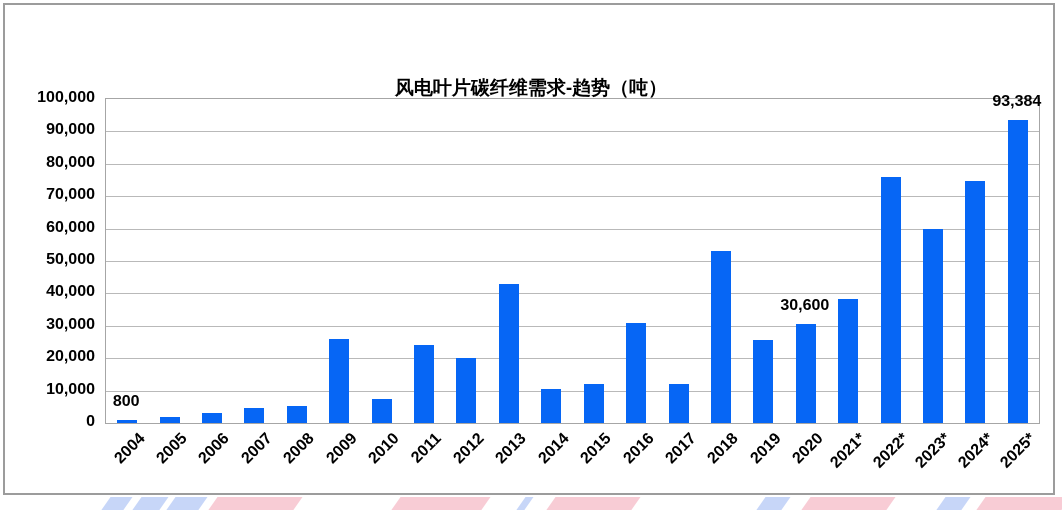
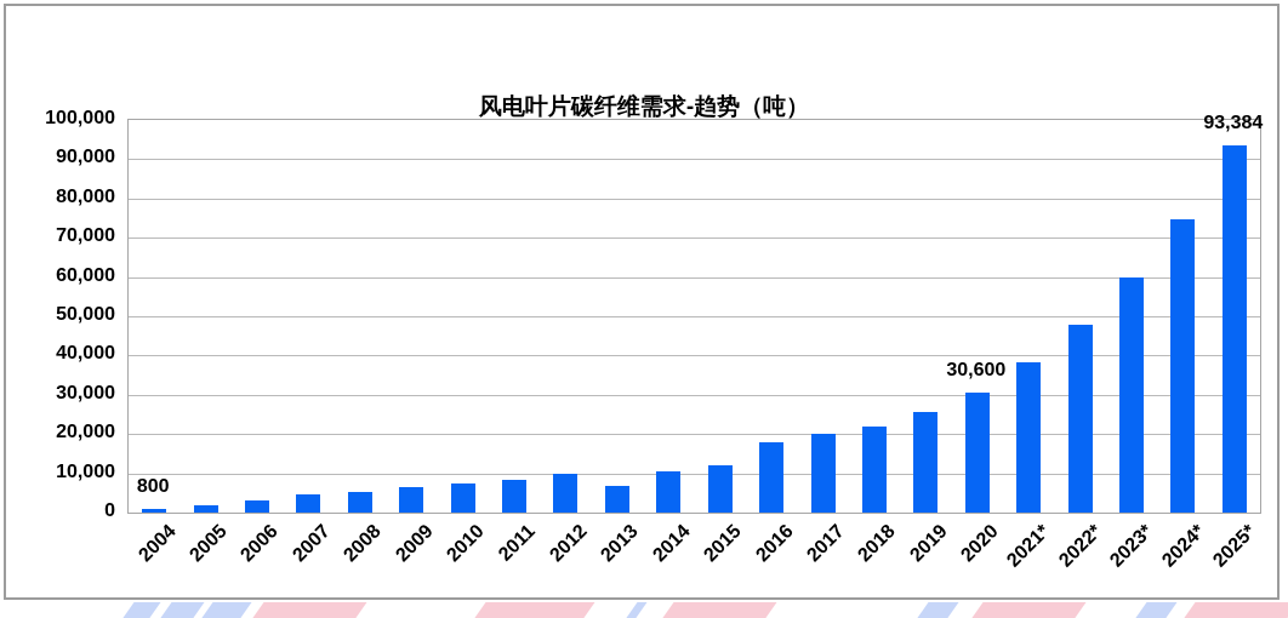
2009: 26000 -> 6000
2011: 24000 -> 8000
2012: 20000 -> 10000
2013: 43000 -> 7000
2016: 31000 -> 18000
2017: 12000 -> 20000
2018: 53000 -> 22000
2022*: 76000 -> 48000
